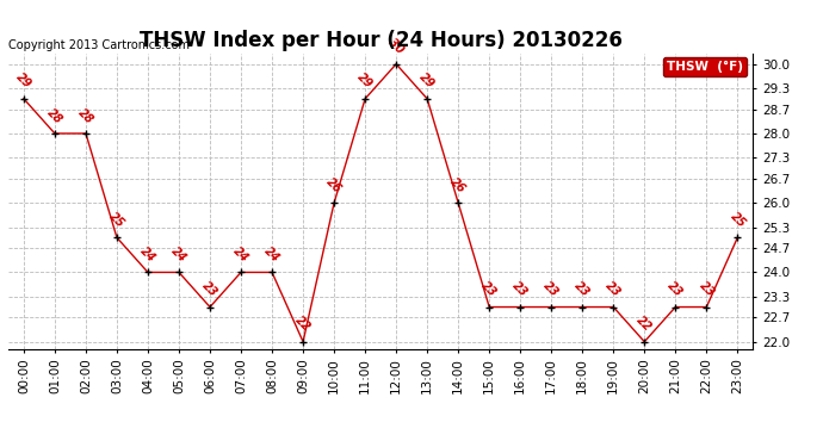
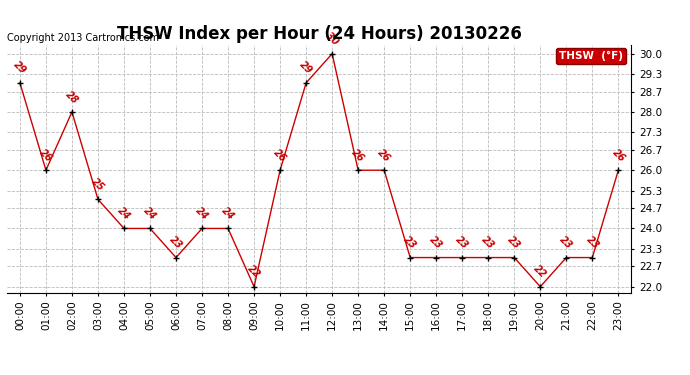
01:00: 28 -> 26
13:00: 29 -> 26
23:00: 25 -> 26
